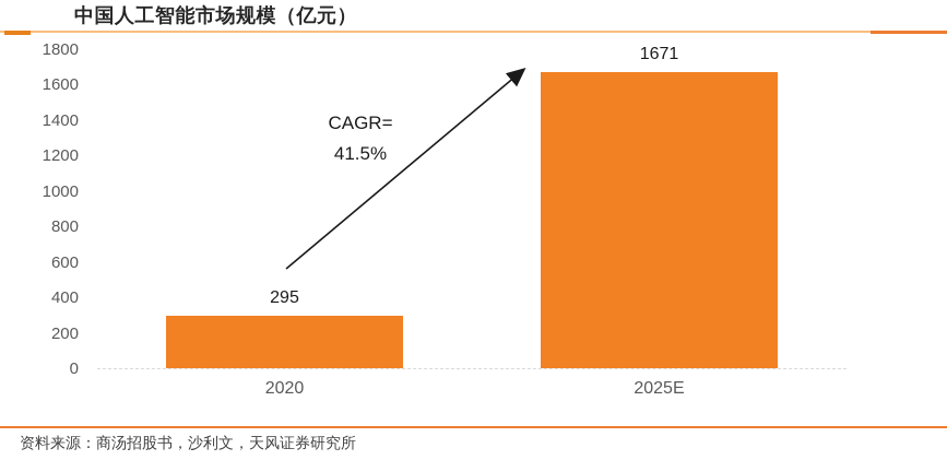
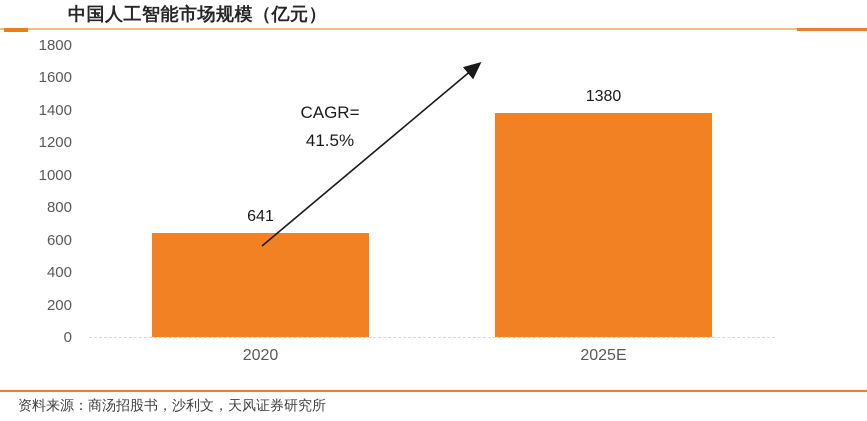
2020: 295 -> 641
2025E: 1671 -> 1380
